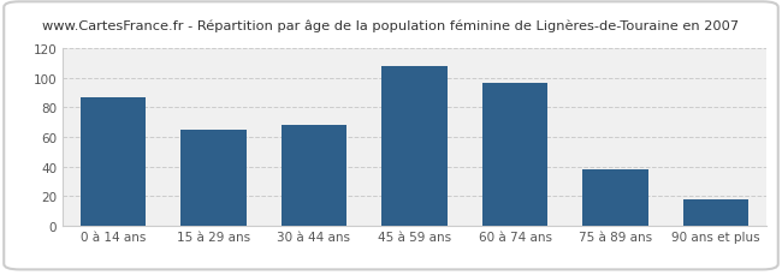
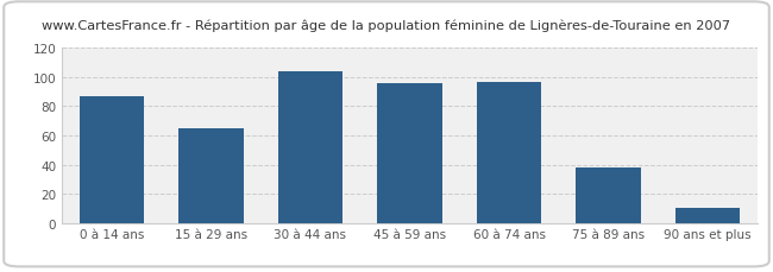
30 à 44 ans: 68 -> 104
45 à 59 ans: 108 -> 96
90 ans et plus: 18 -> 10
